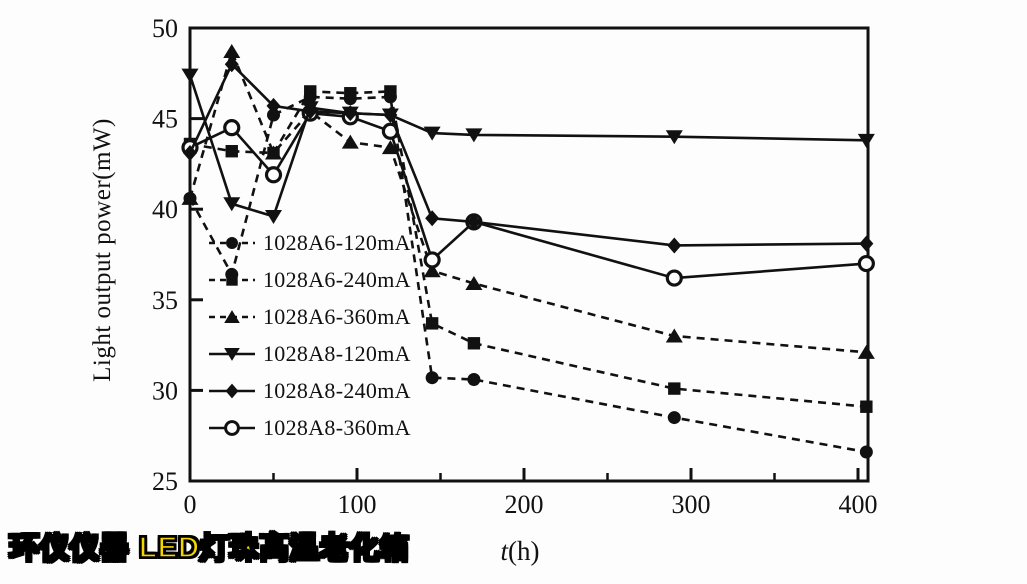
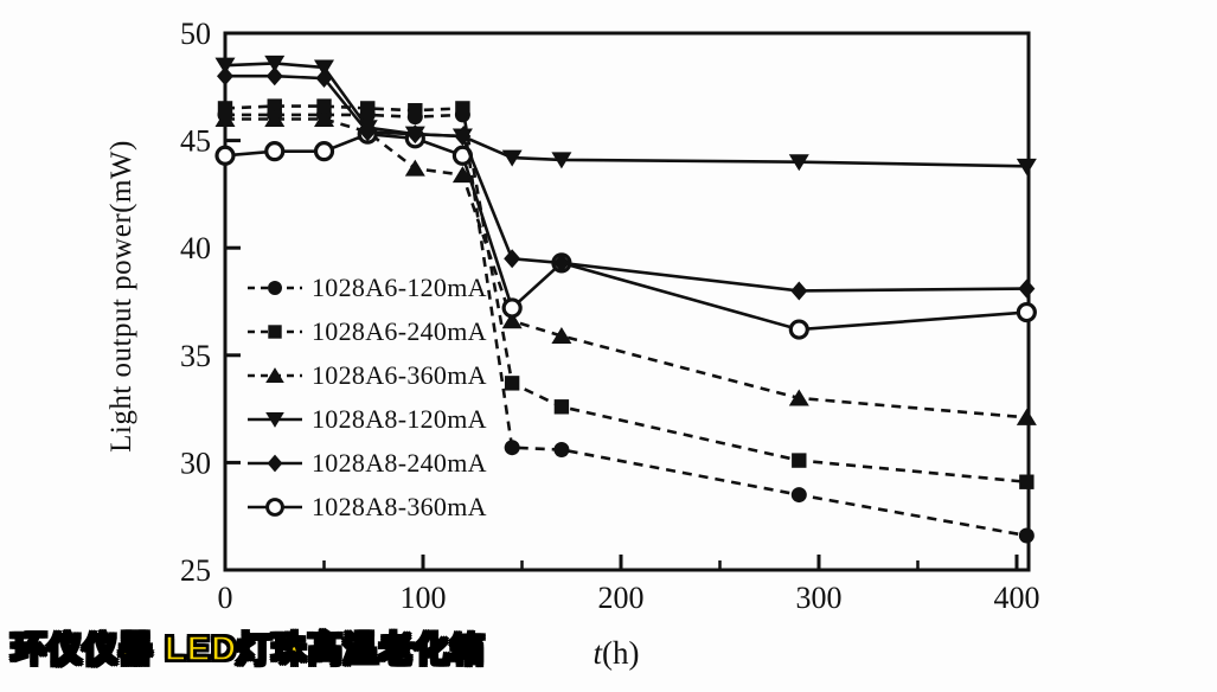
1028A6-120mA/0: 40.6 -> 46.2
1028A6-240mA/0: 43.6 -> 46.5
1028A6-360mA/0: 40.6 -> 46.0
1028A8-120mA/0: 47.4 -> 48.5
1028A8-240mA/0: 43.1 -> 48.0
1028A8-360mA/0: 43.4 -> 44.3
1028A6-120mA/25: 36.4 -> 46.2
1028A6-240mA/25: 43.2 -> 46.6
1028A6-360mA/25: 48.7 -> 46.0
1028A8-120mA/25: 40.3 -> 48.6
1028A6-120mA/50: 45.2 -> 46.2
1028A6-240mA/50: 43.1 -> 46.6
1028A6-360mA/50: 43.1 -> 46.0
1028A8-120mA/50: 39.6 -> 48.4
1028A8-240mA/50: 45.7 -> 47.9
1028A8-360mA/50: 41.9 -> 44.5
